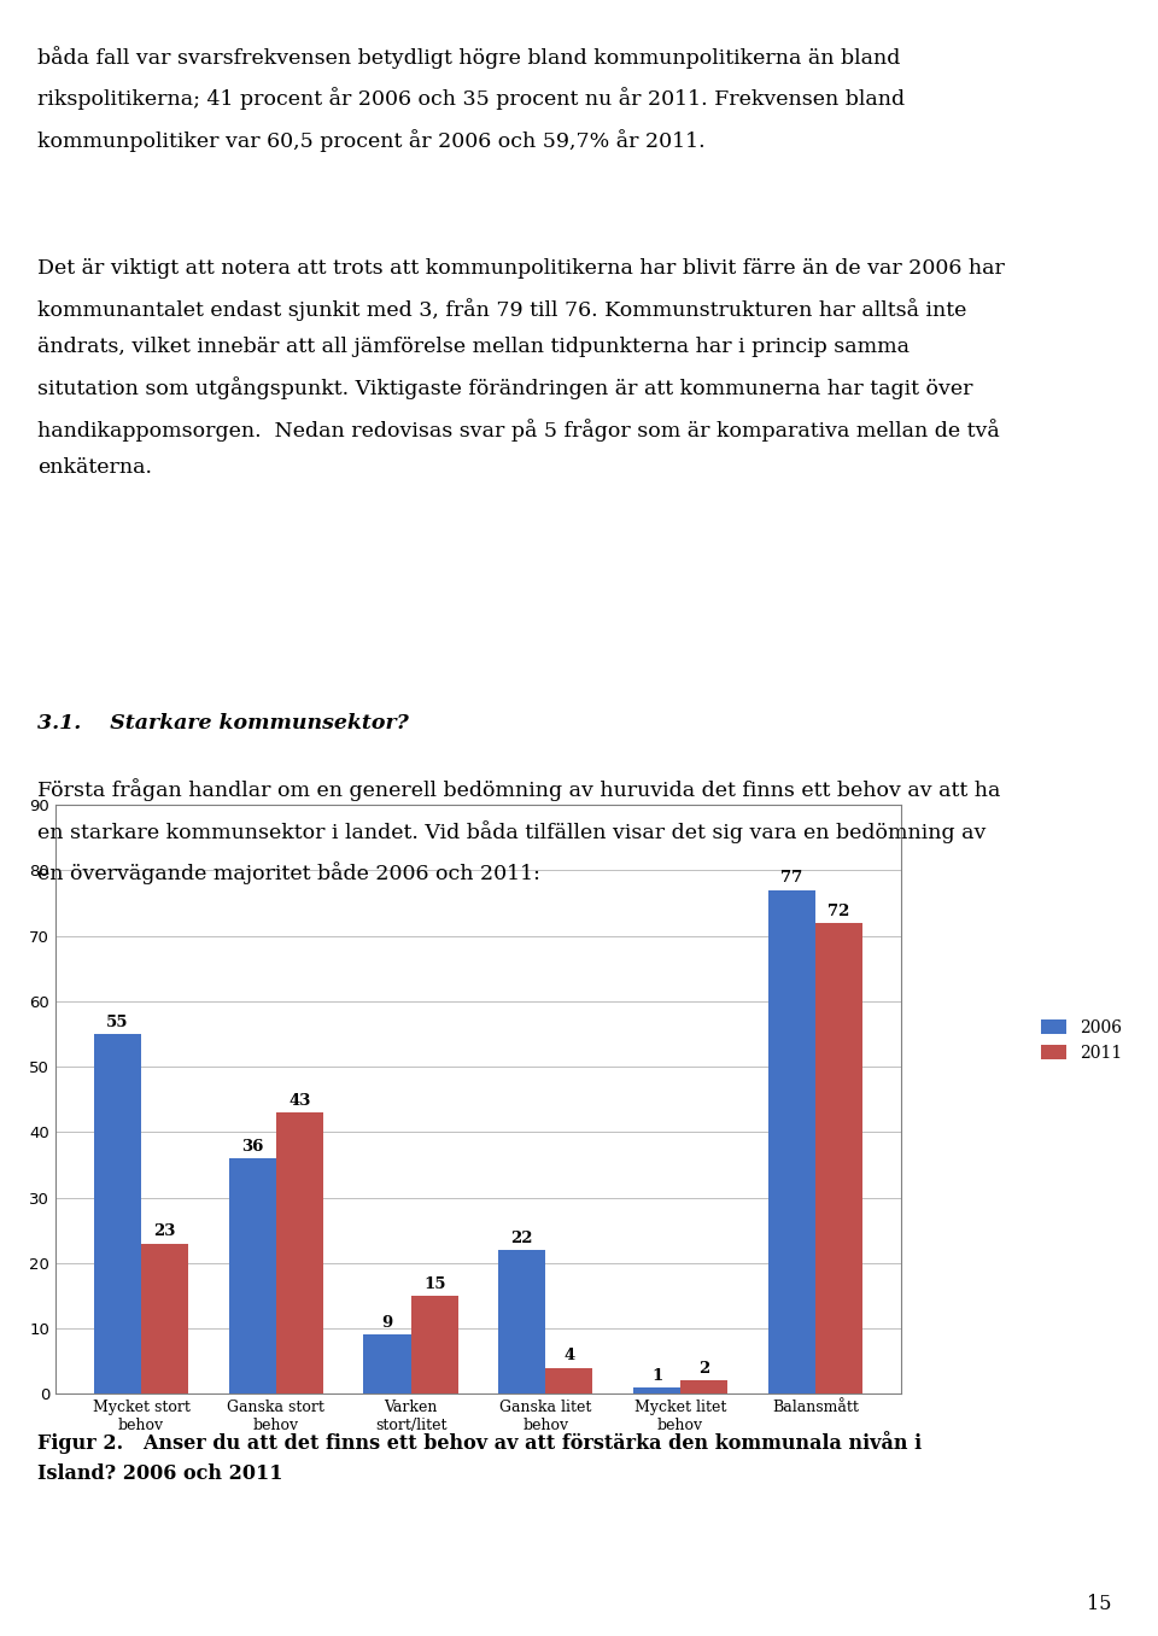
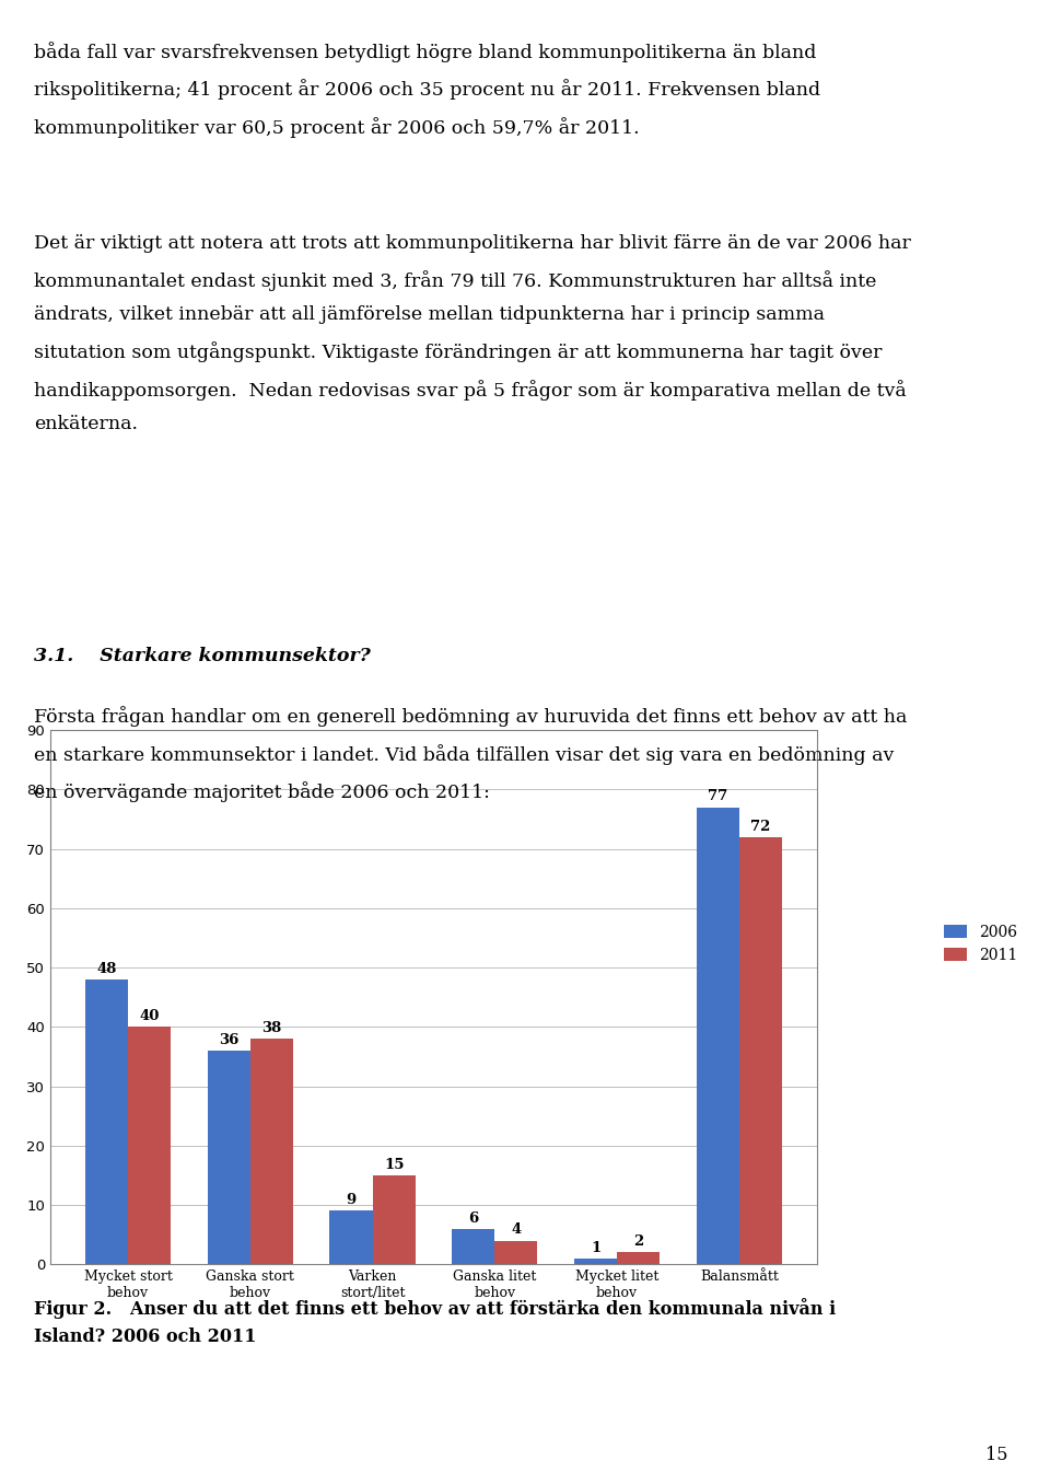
2006/Mycket stort behov: 55 -> 48
2011/Mycket stort behov: 23 -> 40
2011/Ganska stort behov: 43 -> 38
2006/Ganska litet behov: 22 -> 6
